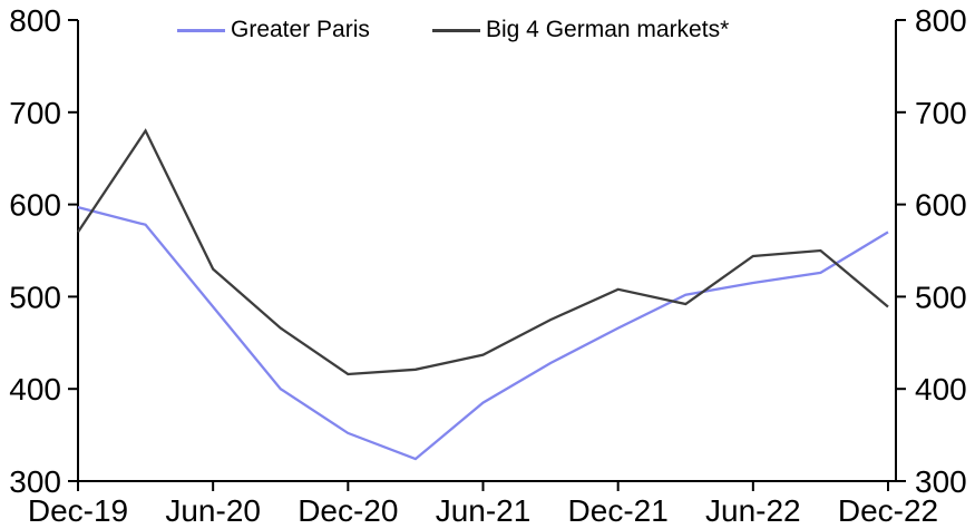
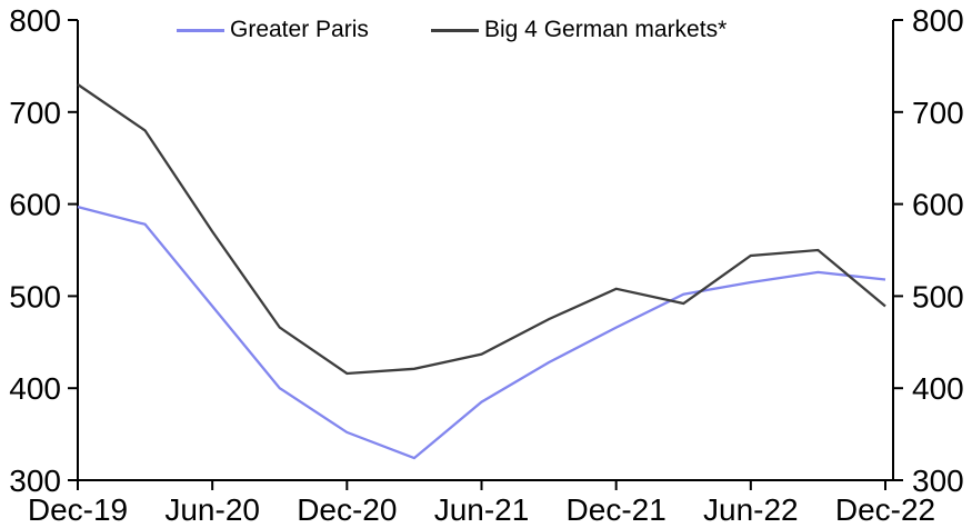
Big 4 German markets*/Dec-19: 570 -> 730
Big 4 German markets*/Jun-20: 530 -> 570
Greater Paris/Dec-22: 570 -> 520
